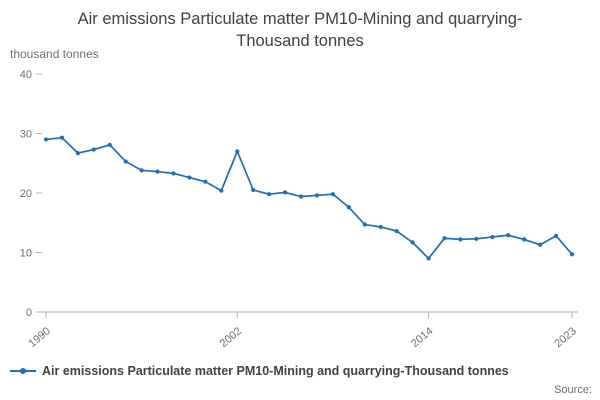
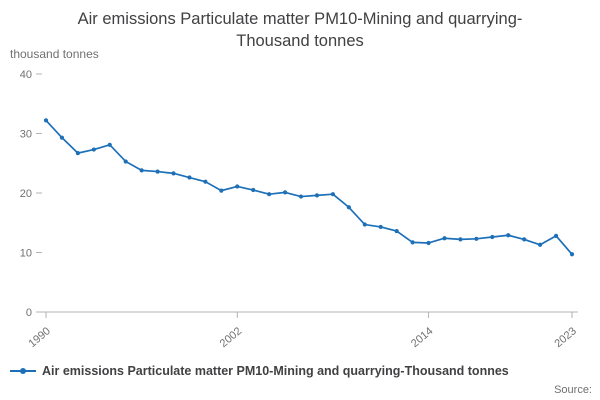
1990: 29 -> 32
2002: 27 -> 21
2014: 9 -> 12
